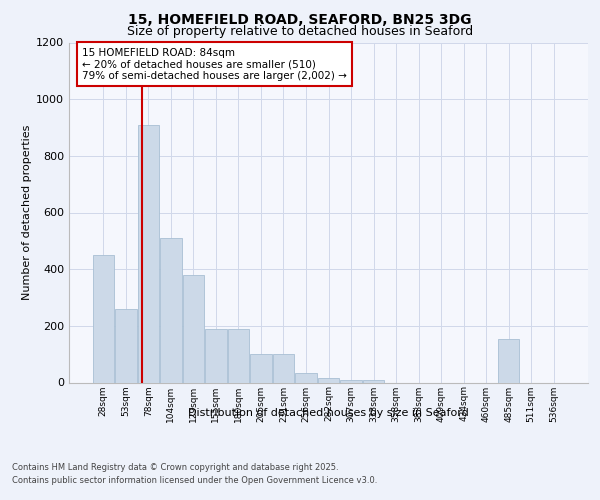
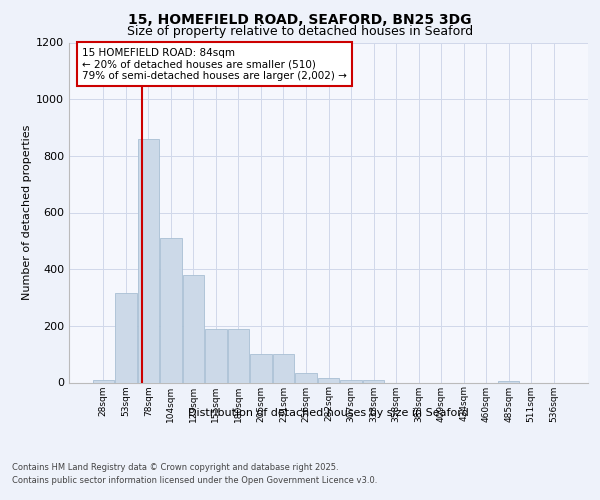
28sqm: 450 -> 10
53sqm: 260 -> 315
78sqm: 910 -> 860
485sqm: 155 -> 5
